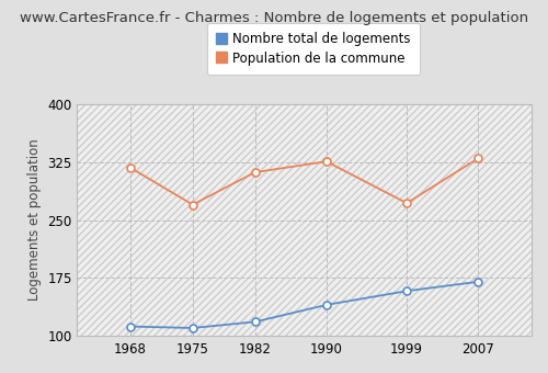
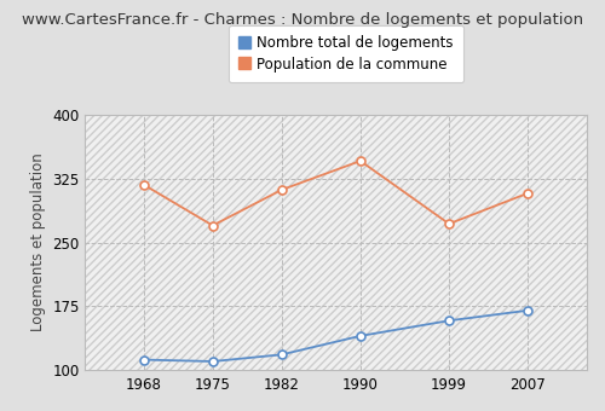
Population de la commune/1990: 326 -> 346
Population de la commune/2007: 330 -> 308
